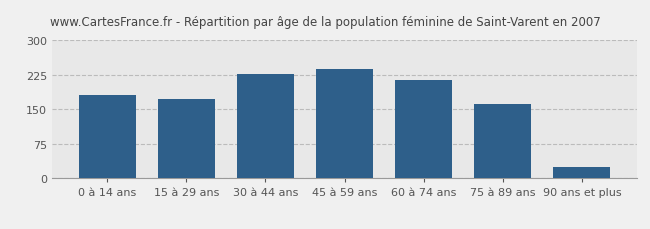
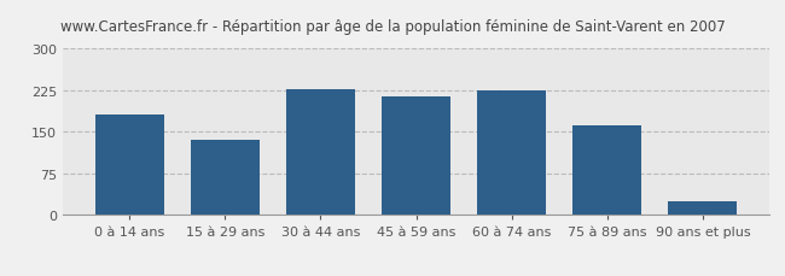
15 à 29 ans: 172 -> 135
45 à 59 ans: 237 -> 215
60 à 74 ans: 213 -> 225
